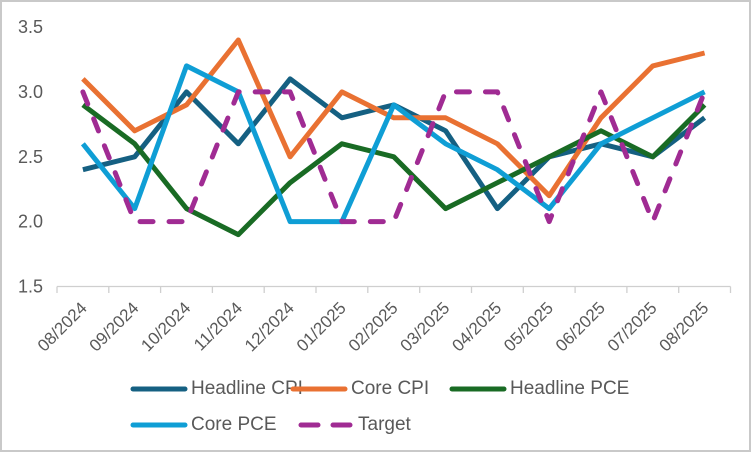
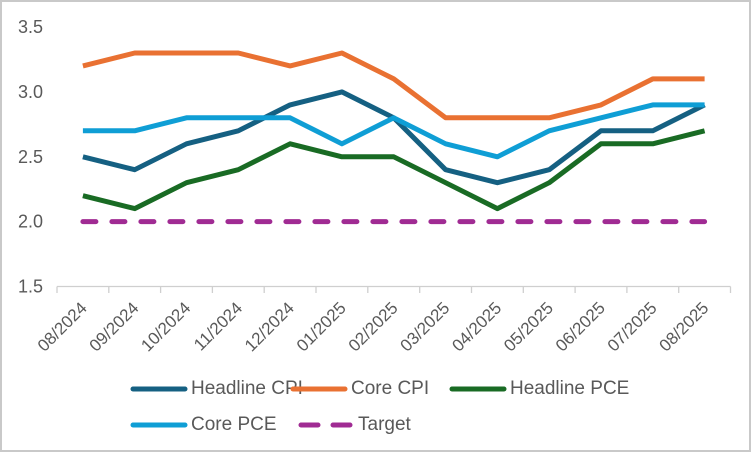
Headline CPI/08/2024: 2.4 -> 2.5
Core CPI/08/2024: 3.1 -> 3.2
Headline PCE/08/2024: 2.9 -> 2.2
Core PCE/08/2024: 2.6 -> 2.7
Target/08/2024: 3 -> 2
Headline CPI/09/2024: 2.5 -> 2.4
Core CPI/09/2024: 2.7 -> 3.3
Headline PCE/09/2024: 2.6 -> 2.1
Core PCE/09/2024: 2.1 -> 2.7
Headline CPI/10/2024: 3.0 -> 2.6
Core CPI/10/2024: 2.9 -> 3.3
Headline PCE/10/2024: 2.1 -> 2.3
Core PCE/10/2024: 3.2 -> 2.8
Headline CPI/11/2024: 2.6 -> 2.7
Core CPI/11/2024: 3.4 -> 3.3
Headline PCE/11/2024: 1.9 -> 2.4
Core PCE/11/2024: 3.0 -> 2.8
Target/11/2024: 3 -> 2
Headline CPI/12/2024: 3.1 -> 2.9
Core CPI/12/2024: 2.5 -> 3.2
Headline PCE/12/2024: 2.3 -> 2.6
Core PCE/12/2024: 2.0 -> 2.8
Target/12/2024: 3 -> 2
Headline CPI/01/2025: 2.8 -> 3.0
Core CPI/01/2025: 3.0 -> 3.3
Headline PCE/01/2025: 2.6 -> 2.5
Core PCE/01/2025: 2.0 -> 2.6
Headline CPI/02/2025: 2.9 -> 2.8
Core CPI/02/2025: 2.8 -> 3.1
Core PCE/02/2025: 2.9 -> 2.8
Headline CPI/03/2025: 2.7 -> 2.4
Headline PCE/03/2025: 2.1 -> 2.3
Target/03/2025: 3 -> 2
Headline CPI/04/2025: 2.1 -> 2.3
Core CPI/04/2025: 2.6 -> 2.8
Headline PCE/04/2025: 2.3 -> 2.1
Core PCE/04/2025: 2.4 -> 2.5
Target/04/2025: 3 -> 2
Headline CPI/05/2025: 2.5 -> 2.4
Core CPI/05/2025: 2.2 -> 2.8
Headline PCE/05/2025: 2.5 -> 2.3
Core PCE/05/2025: 2.1 -> 2.7
Headline CPI/06/2025: 2.6 -> 2.7
Core CPI/06/2025: 2.8 -> 2.9
Headline PCE/06/2025: 2.7 -> 2.6
Core PCE/06/2025: 2.6 -> 2.8
Target/06/2025: 3 -> 2
Headline CPI/07/2025: 2.5 -> 2.7
Core CPI/07/2025: 3.2 -> 3.1
Headline PCE/07/2025: 2.5 -> 2.6
Core PCE/07/2025: 2.8 -> 2.9
Headline CPI/08/2025: 2.8 -> 2.9
Core CPI/08/2025: 3.3 -> 3.1
Headline PCE/08/2025: 2.9 -> 2.7
Core PCE/08/2025: 3.0 -> 2.9
Target/08/2025: 3 -> 2
